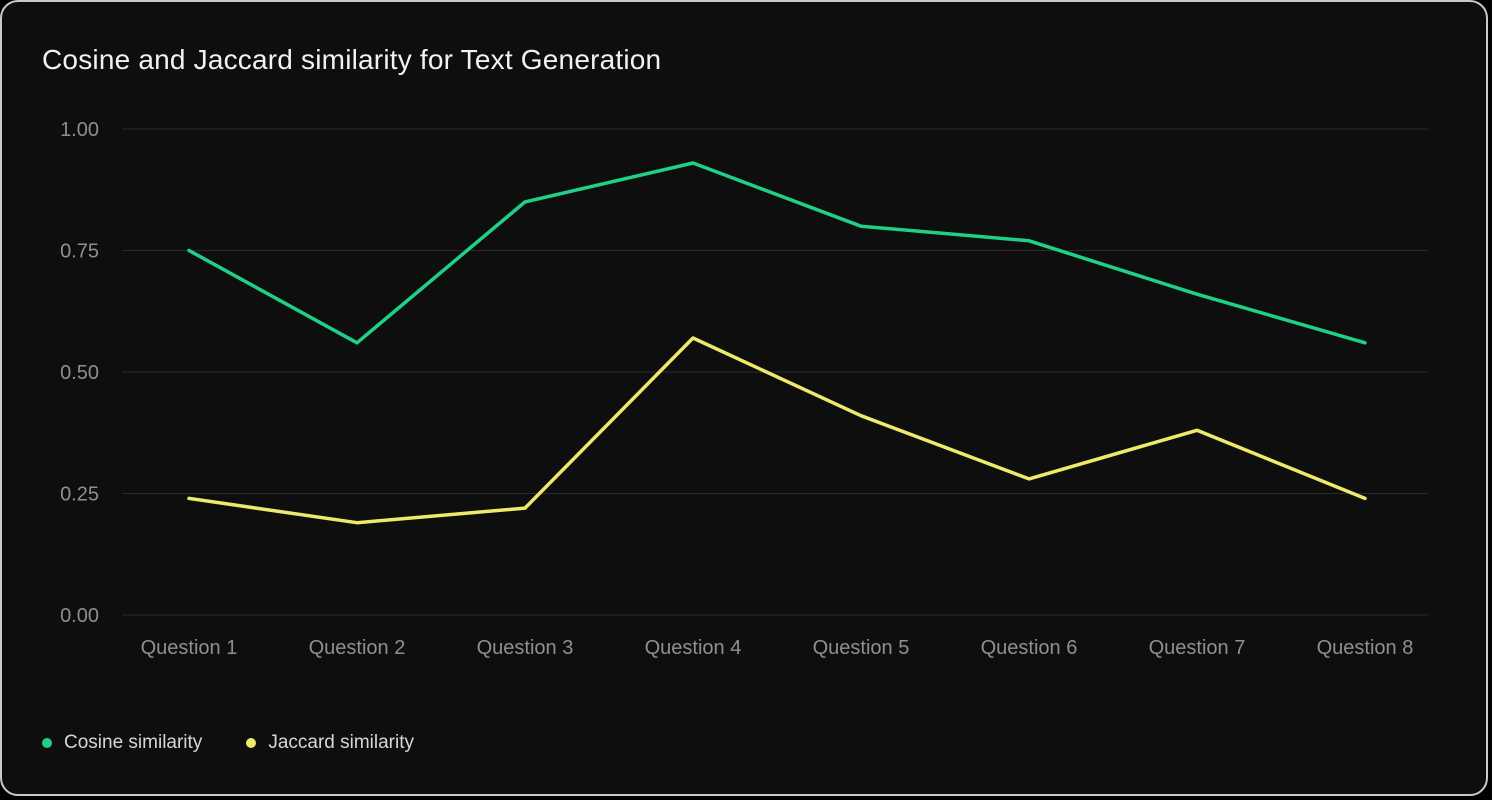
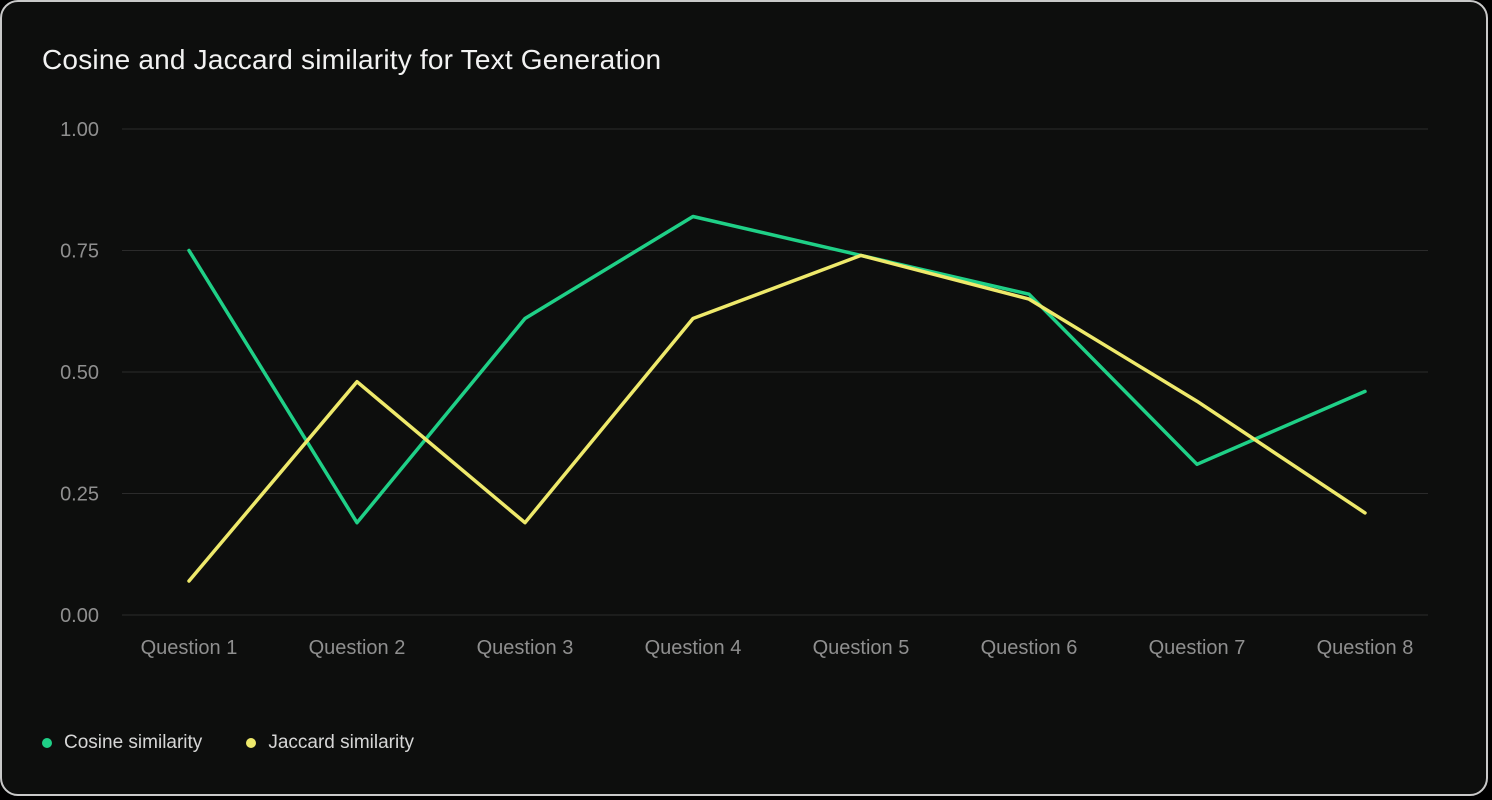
Jaccard similarity/Question 1: 0.24 -> 0.07
Cosine similarity/Question 2: 0.56 -> 0.19
Jaccard similarity/Question 2: 0.19 -> 0.48
Cosine similarity/Question 3: 0.85 -> 0.61
Jaccard similarity/Question 3: 0.22 -> 0.19
Cosine similarity/Question 4: 0.93 -> 0.82
Jaccard similarity/Question 4: 0.57 -> 0.61
Cosine similarity/Question 5: 0.80 -> 0.74
Jaccard similarity/Question 5: 0.41 -> 0.74
Cosine similarity/Question 6: 0.77 -> 0.66
Jaccard similarity/Question 6: 0.28 -> 0.65
Cosine similarity/Question 7: 0.66 -> 0.31
Jaccard similarity/Question 7: 0.38 -> 0.44
Cosine similarity/Question 8: 0.56 -> 0.46
Jaccard similarity/Question 8: 0.24 -> 0.21
